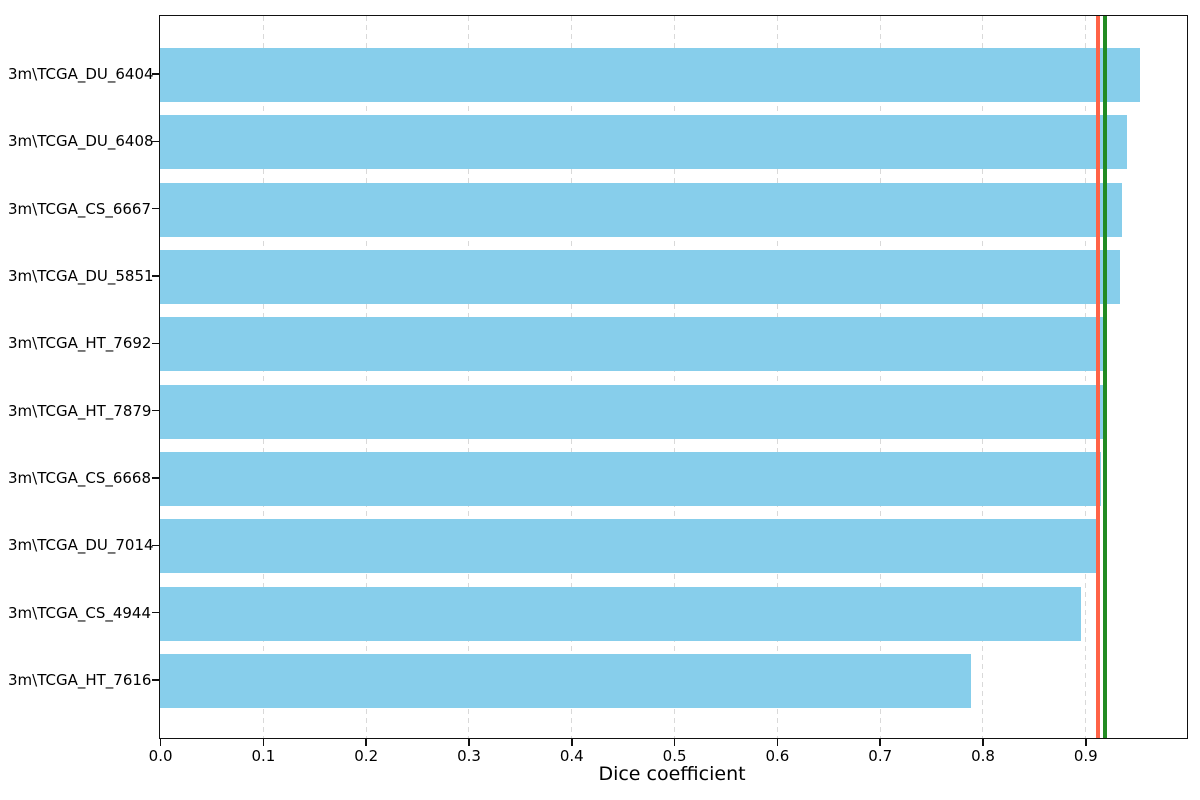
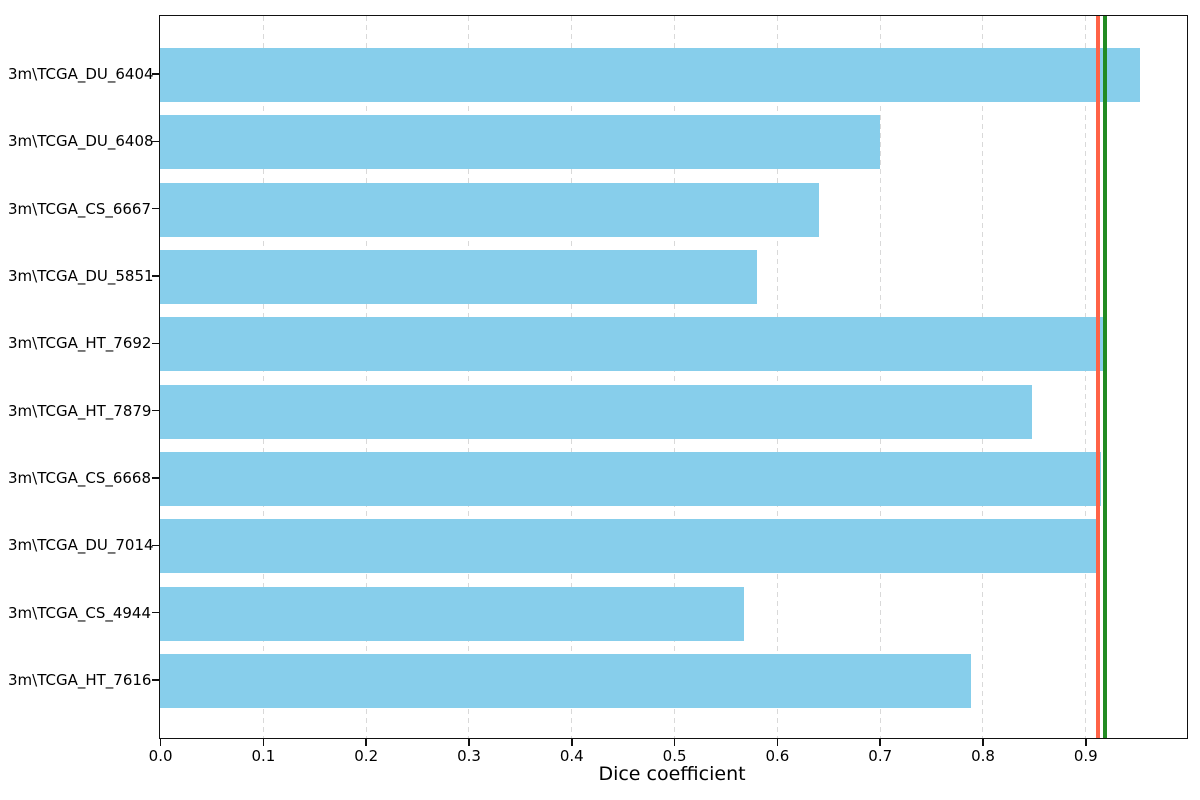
3m\TCGA_DU_6408: 0.941 -> 0.700
3m\TCGA_CS_6667: 0.936 -> 0.641
3m\TCGA_DU_5851: 0.934 -> 0.581
3m\TCGA_HT_7879: 0.917 -> 0.848
3m\TCGA_CS_4944: 0.896 -> 0.568
